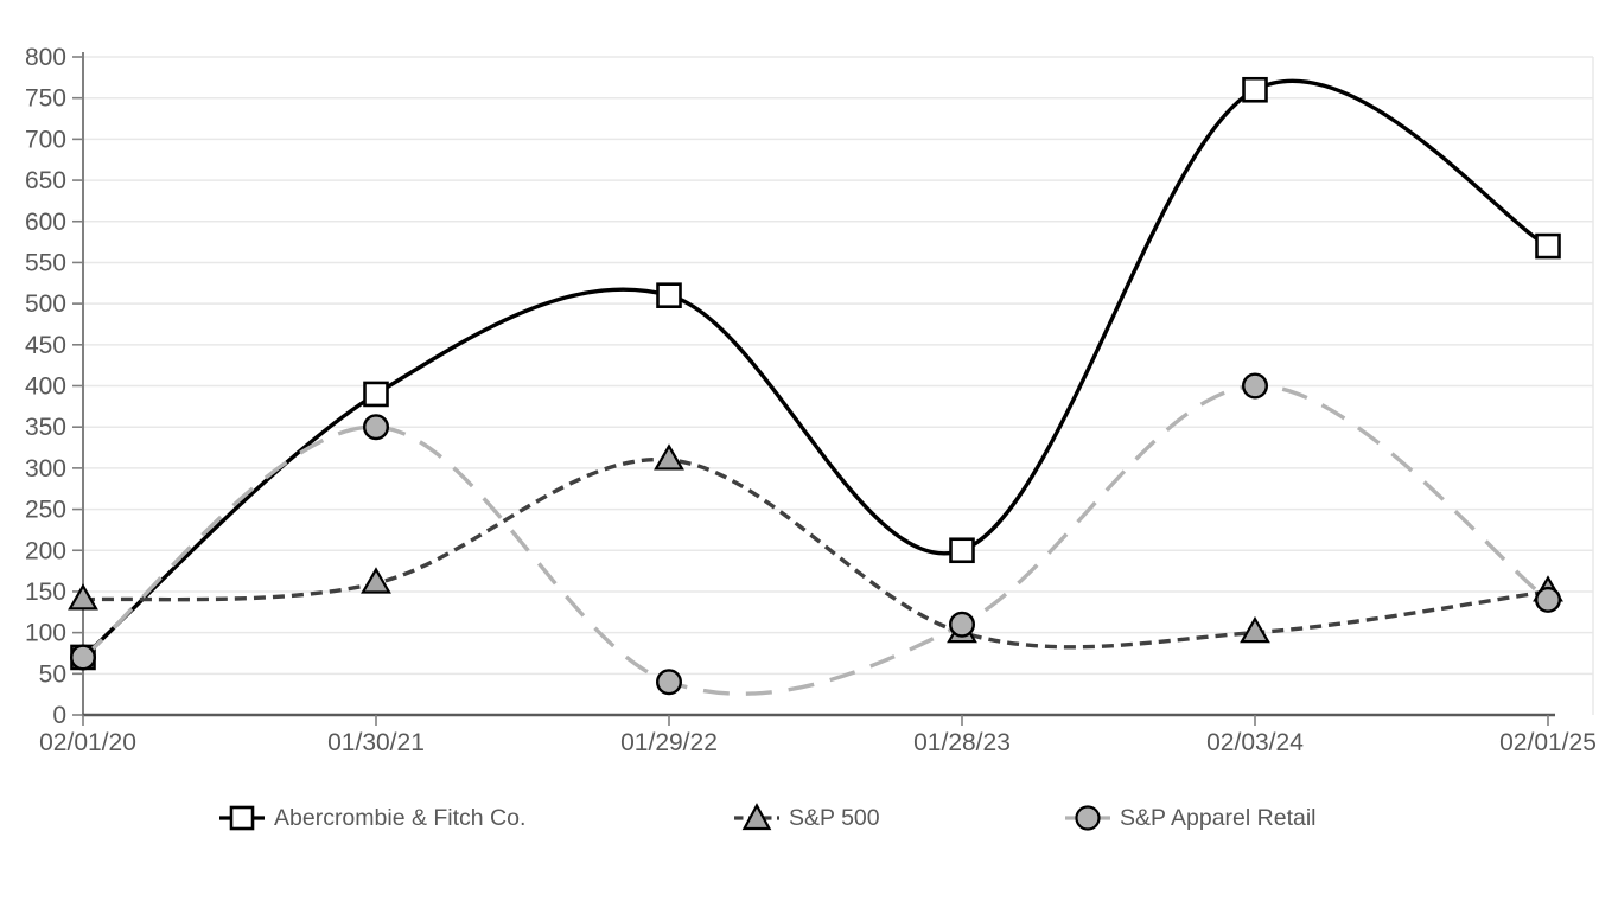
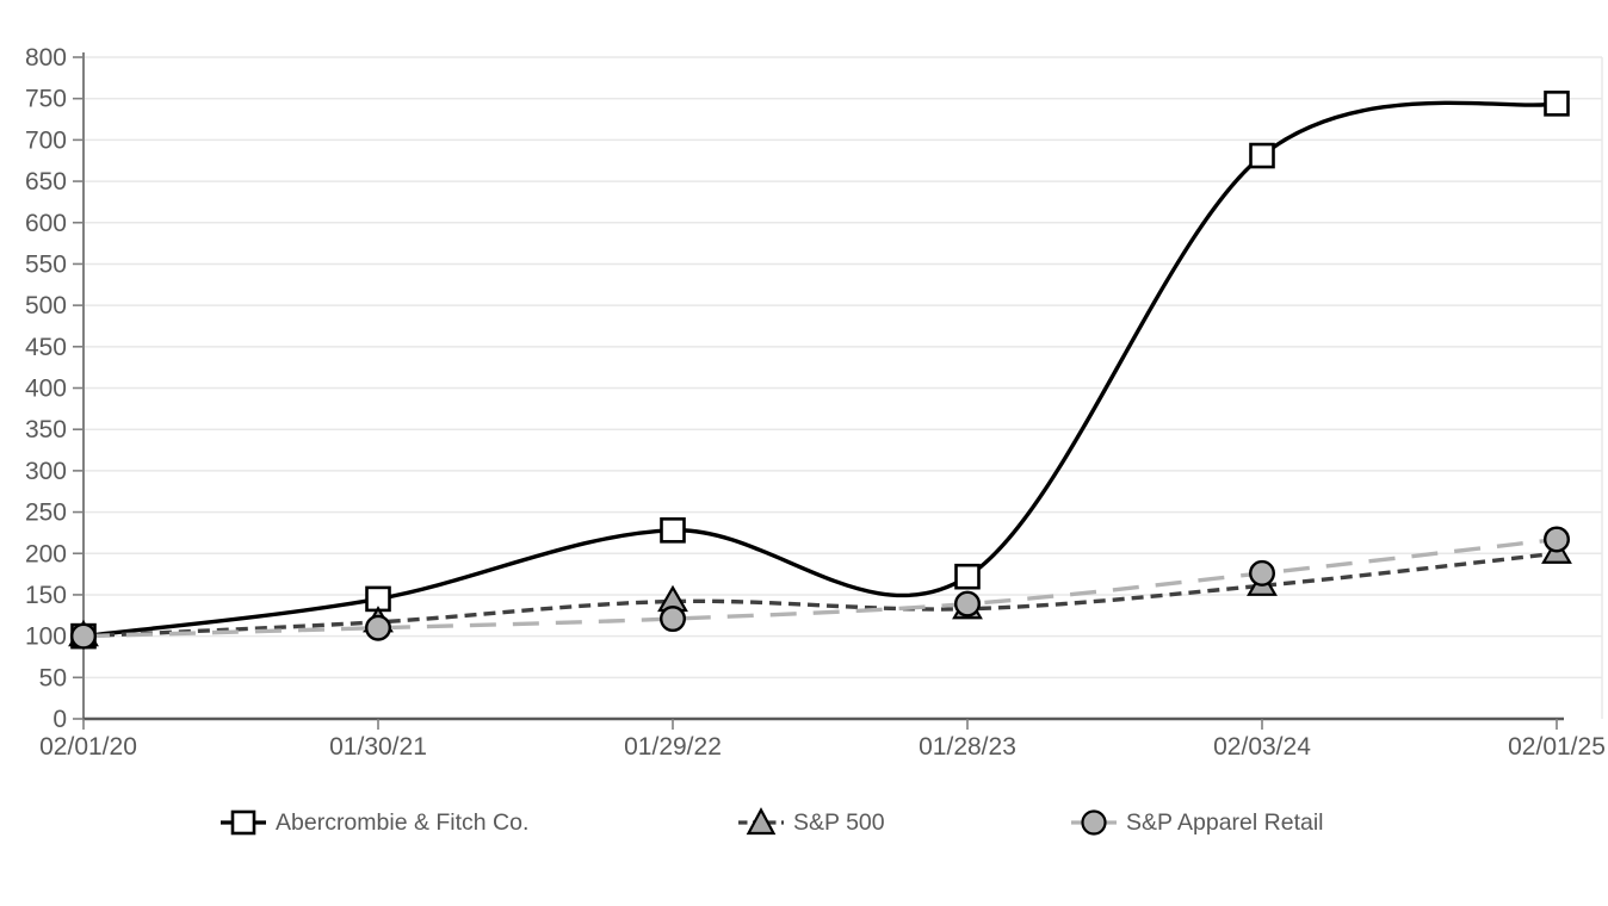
Abercrombie & Fitch Co./02/01/20: 70 -> 100
S&P 500/02/01/20: 140 -> 100
S&P Apparel Retail/02/01/20: 70 -> 100
Abercrombie & Fitch Co./01/30/21: 390 -> 140
S&P 500/01/30/21: 160 -> 120
S&P Apparel Retail/01/30/21: 350 -> 110
Abercrombie & Fitch Co./01/29/22: 510 -> 230
S&P 500/01/29/22: 310 -> 140
S&P Apparel Retail/01/29/22: 40 -> 120
Abercrombie & Fitch Co./01/28/23: 200 -> 170
S&P 500/01/28/23: 100 -> 130
S&P Apparel Retail/01/28/23: 110 -> 140
Abercrombie & Fitch Co./02/03/24: 760 -> 680
S&P 500/02/03/24: 100 -> 160
S&P Apparel Retail/02/03/24: 400 -> 180
Abercrombie & Fitch Co./02/01/25: 570 -> 740
S&P 500/02/01/25: 150 -> 200
S&P Apparel Retail/02/01/25: 140 -> 220
